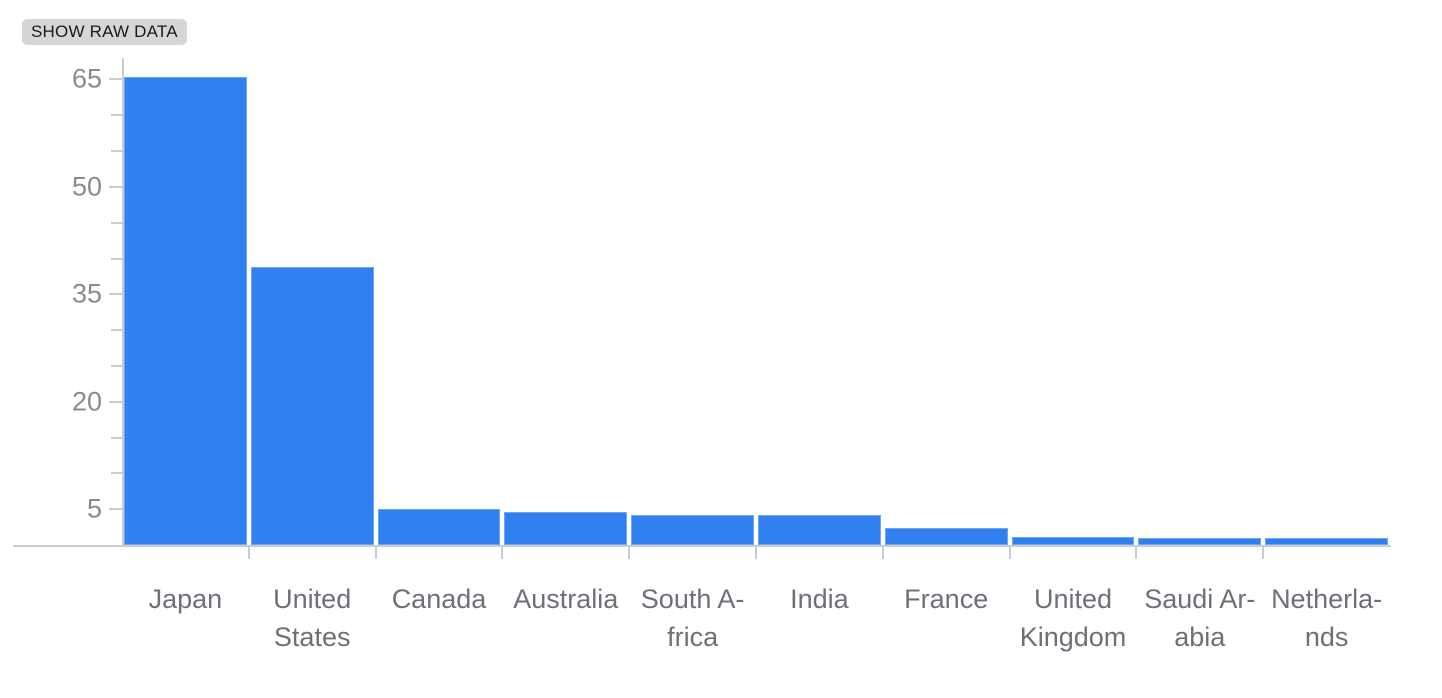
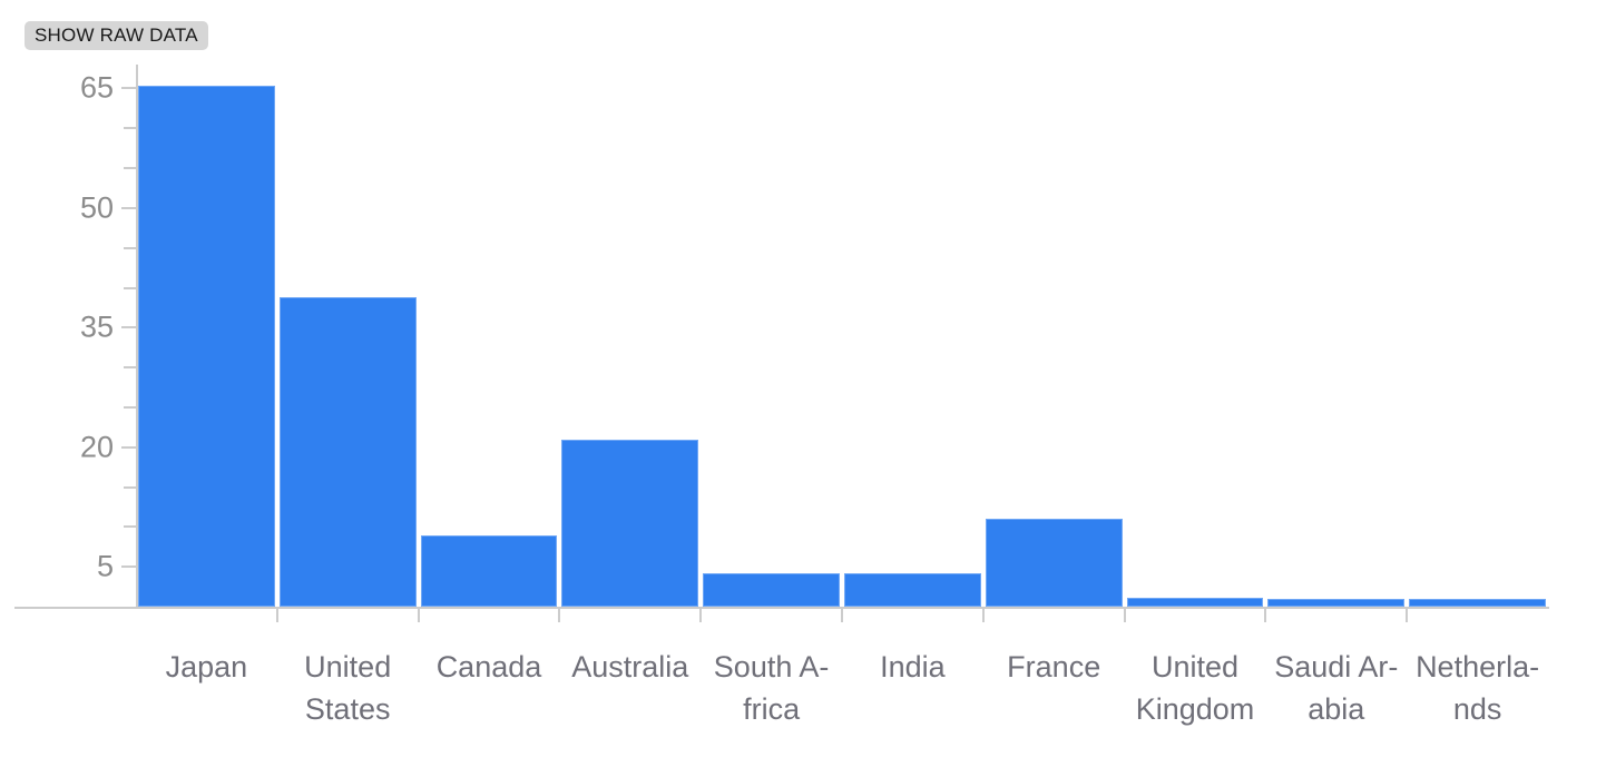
Canada: 5 -> 9
Australia: 5 -> 21
France: 2 -> 11
